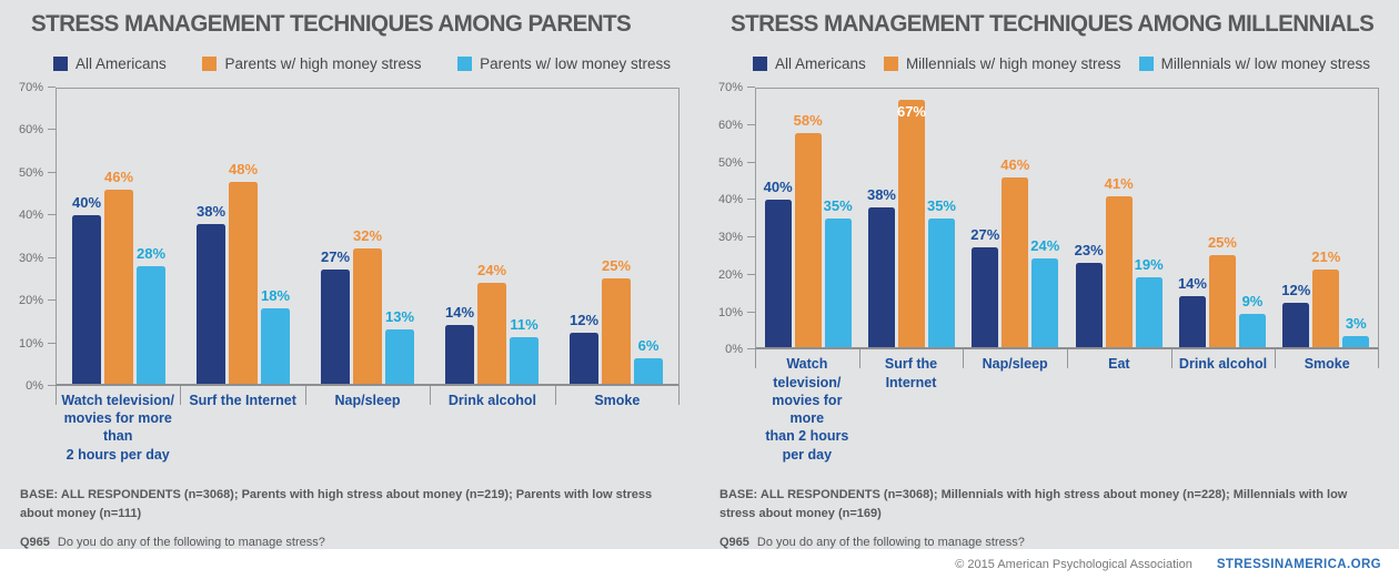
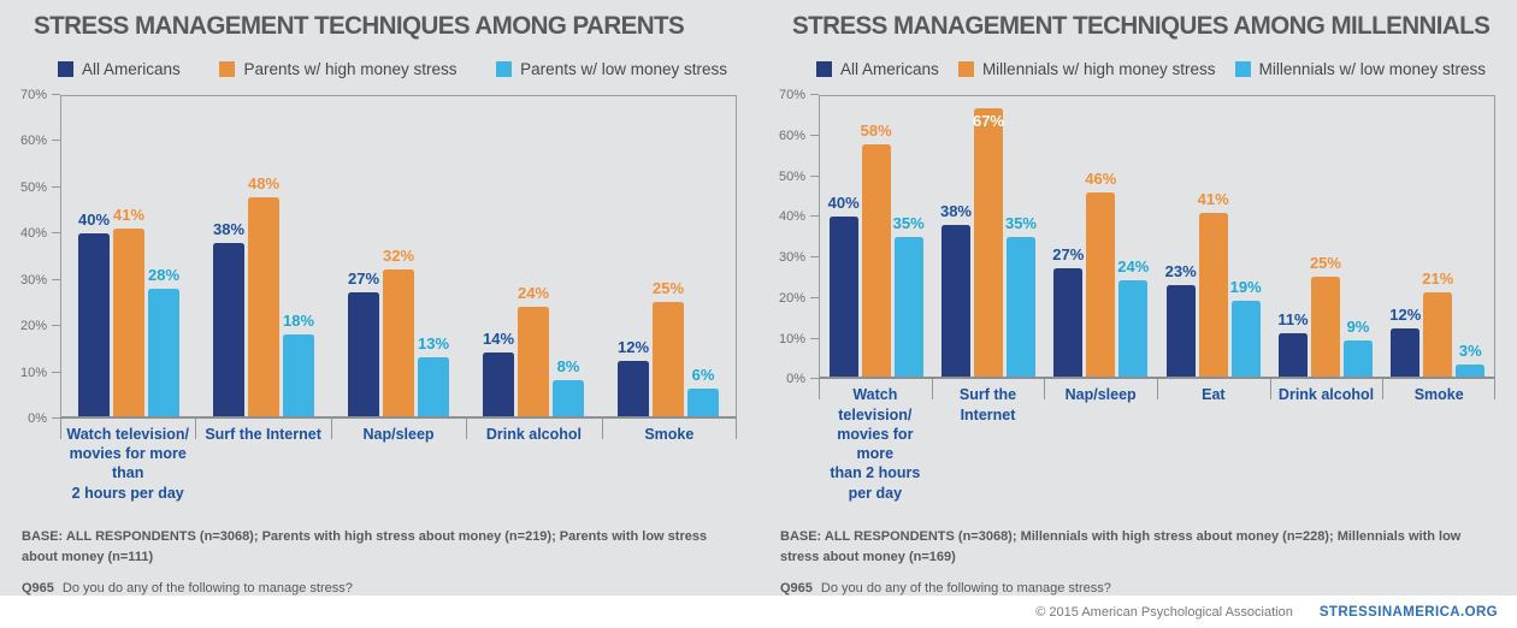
STRESS MANAGEMENT TECHNIQUES AMONG PARENTS/Parents w/ high money stress/Watch television/ movies for more than 2 hours per day: 46% -> 41%
STRESS MANAGEMENT TECHNIQUES AMONG PARENTS/Parents w/ low money stress/Drink alcohol: 11% -> 8%
STRESS MANAGEMENT TECHNIQUES AMONG MILLENNIALS/All Americans/Drink alcohol: 14% -> 11%
